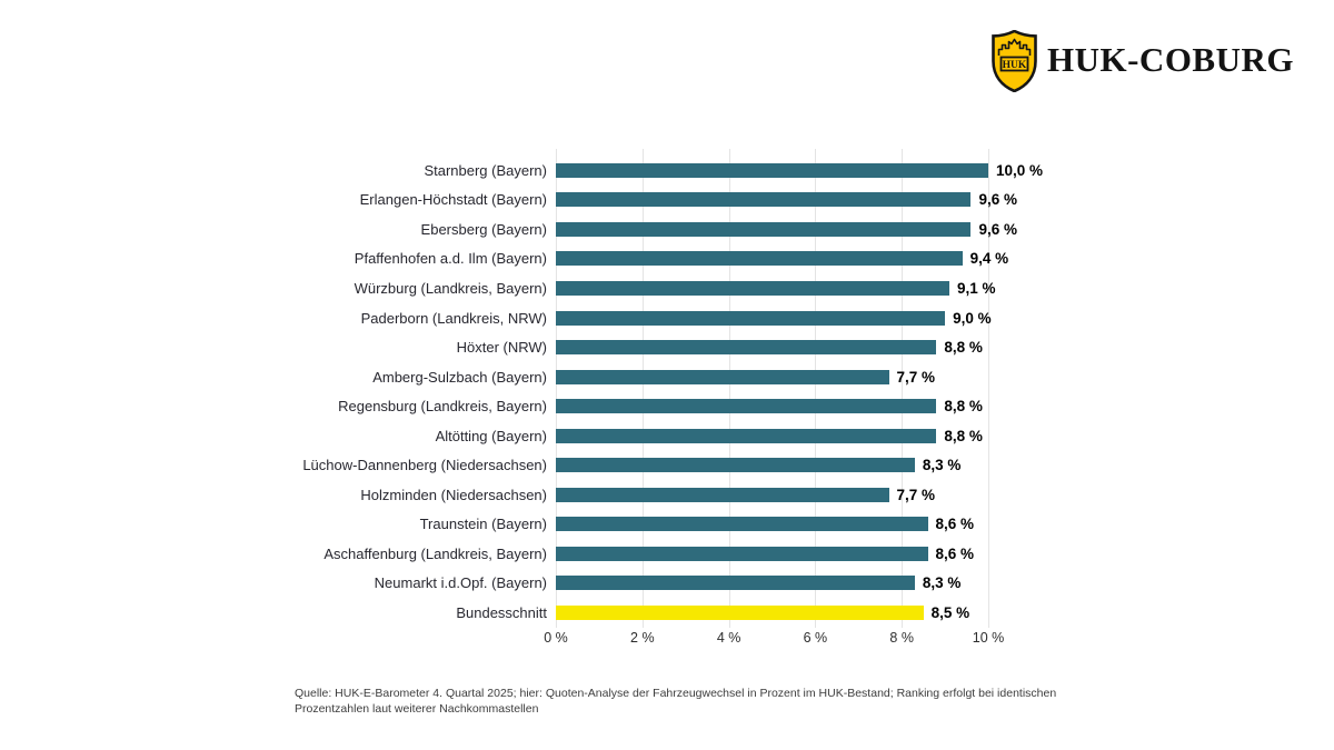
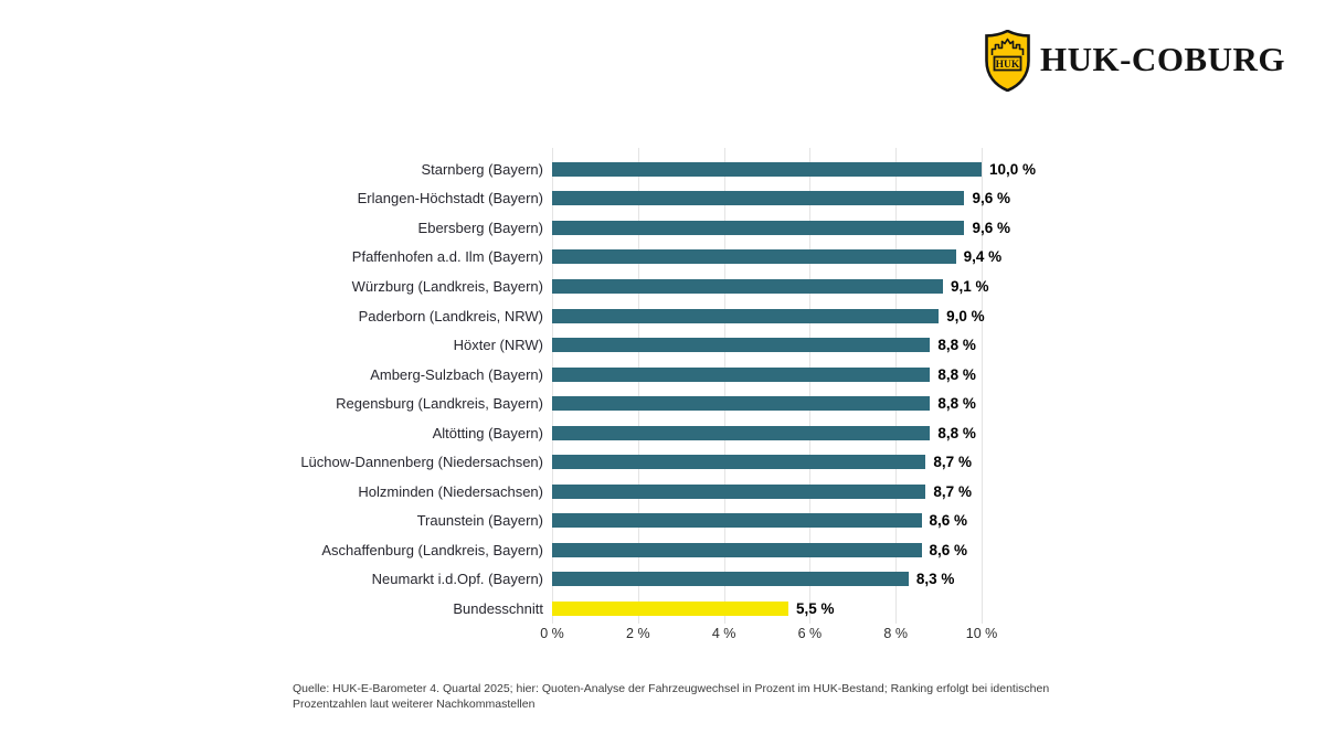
Amberg-Sulzbach (Bayern): 7,7 -> 8,8
Lüchow-Dannenberg (Niedersachsen): 8,3 -> 8,7
Holzminden (Niedersachsen): 7,7 -> 8,7
Bundesschnitt: 8,5 -> 5,5
